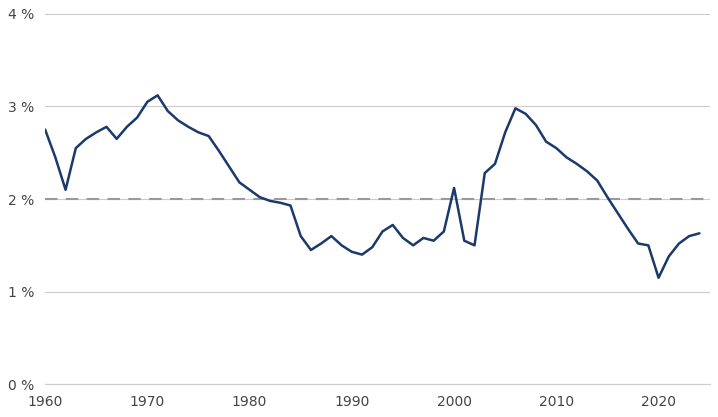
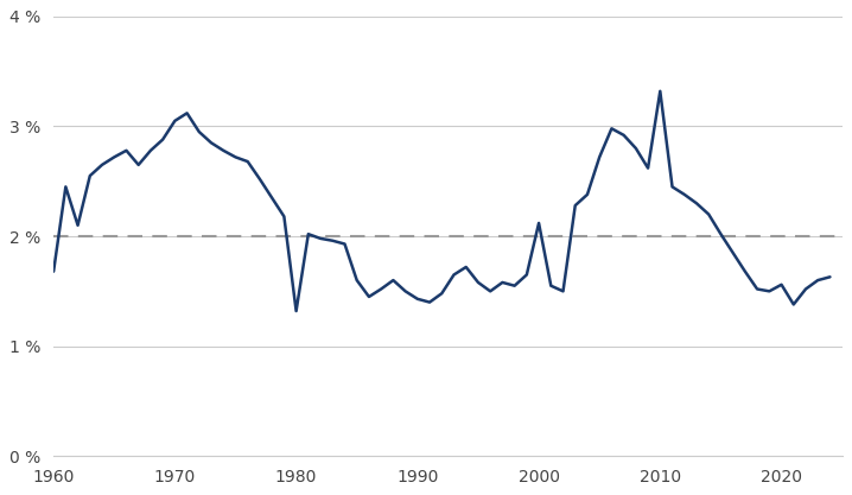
1960: 2.75 % -> 1.68 %
1980: 2.10 % -> 1.32 %
2010: 2.55 % -> 3.32 %
2020: 1.15 % -> 1.56 %
